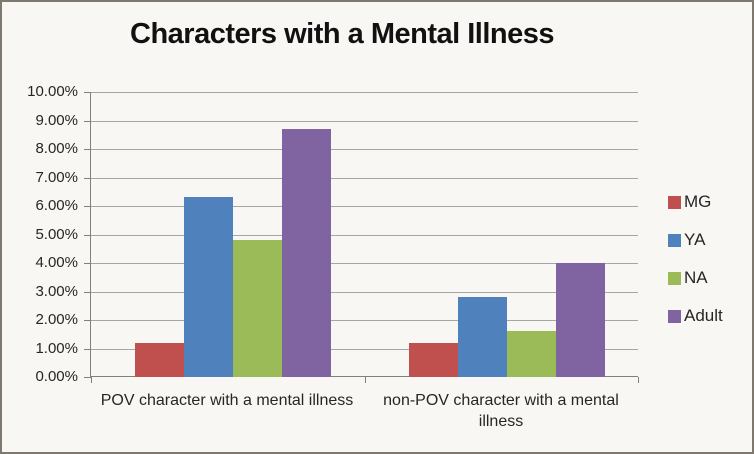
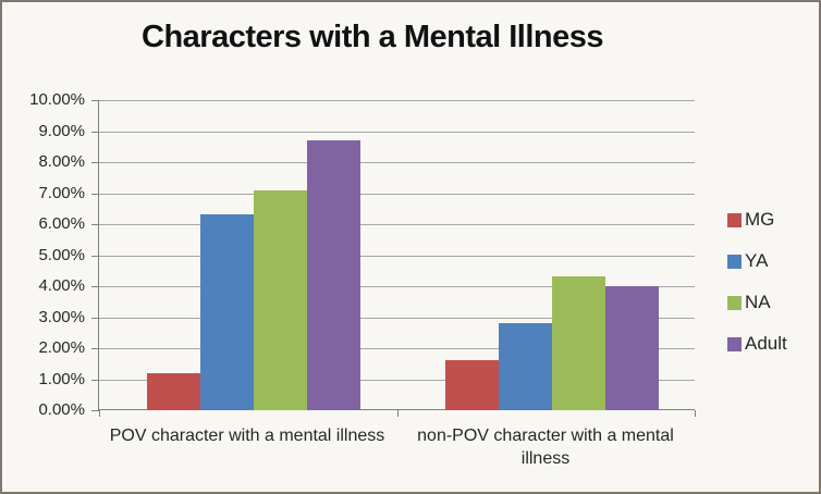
NA/POV character with a mental illness: 4.8% -> 7.1%
MG/non-POV character with a mental illness: 1.2% -> 1.6%
NA/non-POV character with a mental illness: 1.6% -> 4.3%
